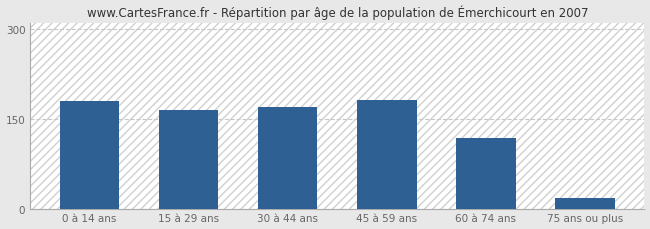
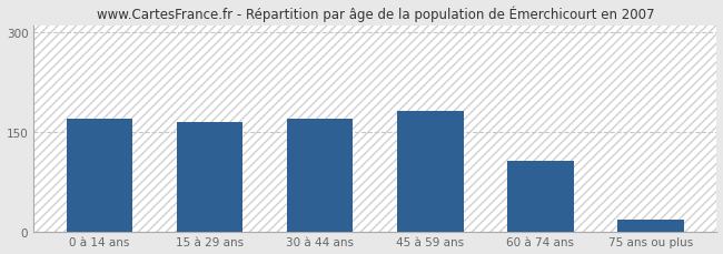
0 à 14 ans: 180 -> 170
60 à 74 ans: 118 -> 107
